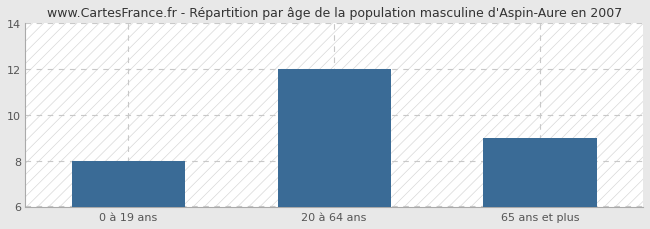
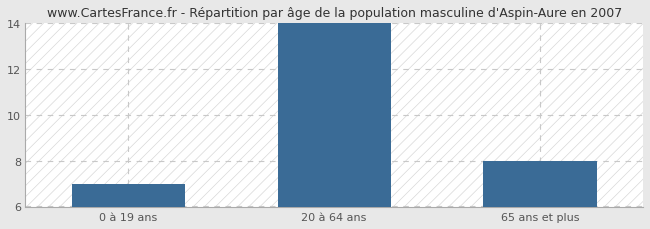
0 à 19 ans: 8 -> 7
20 à 64 ans: 12 -> 14
65 ans et plus: 9 -> 8
